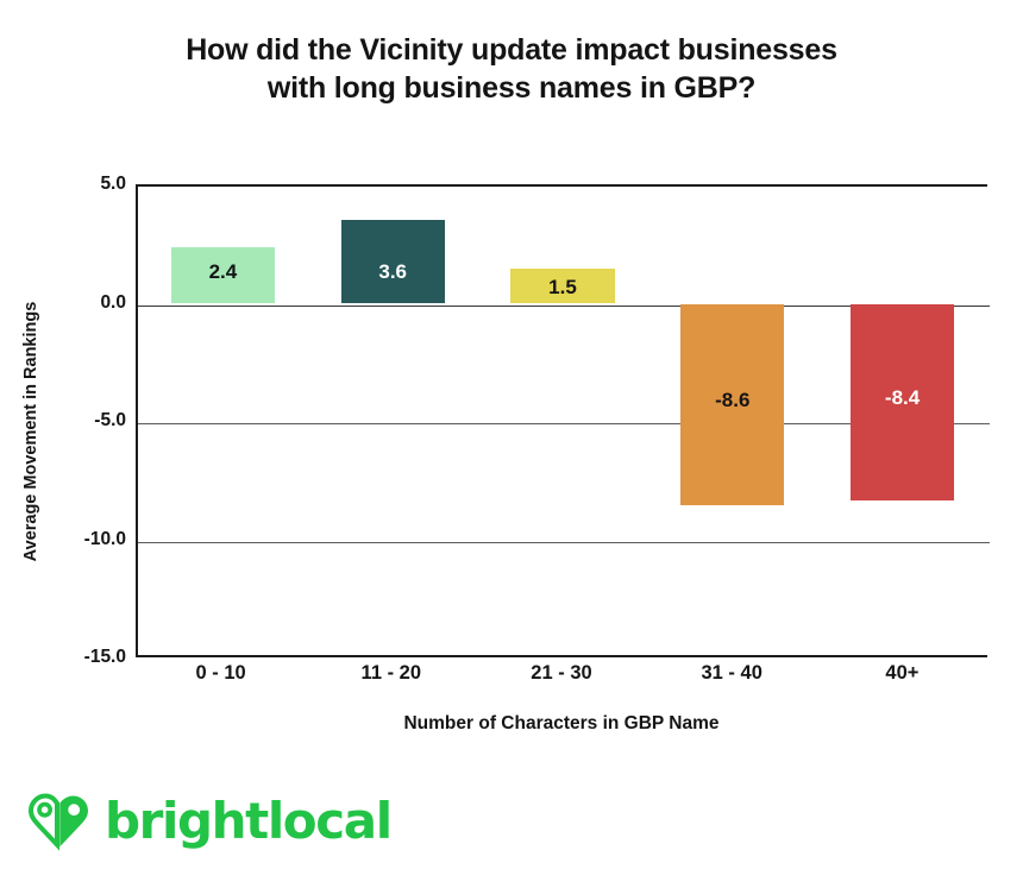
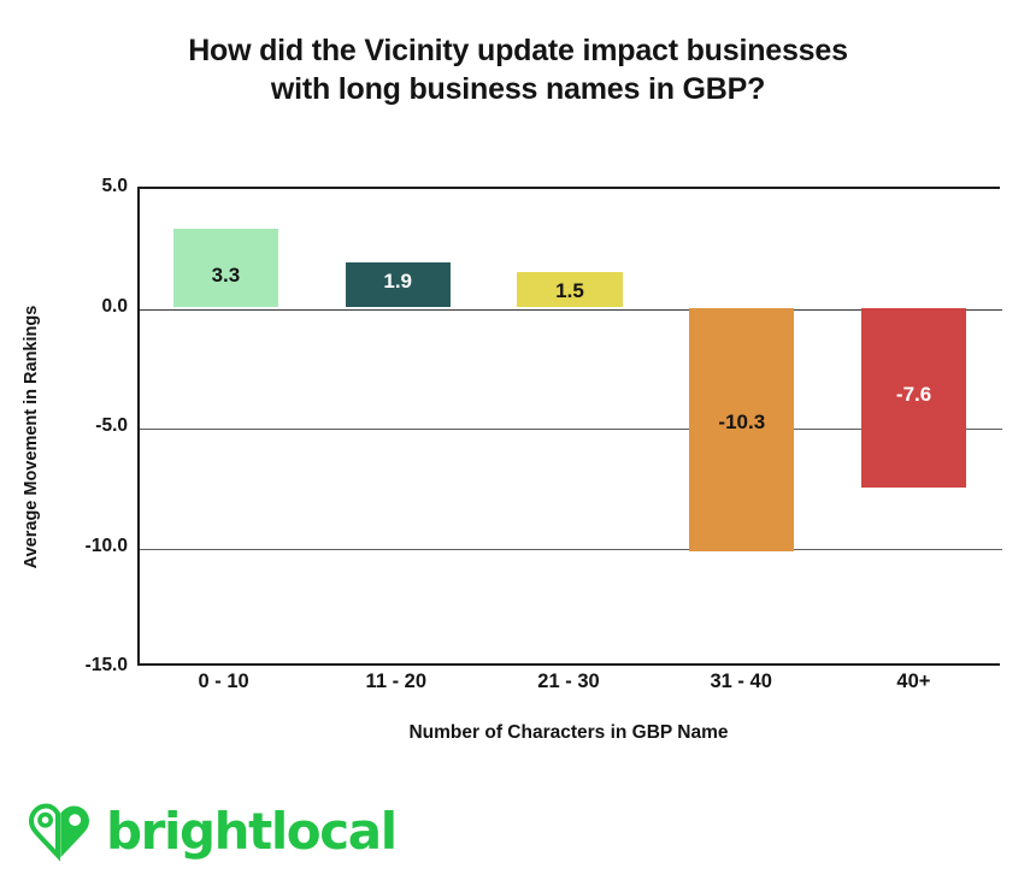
0 - 10: 2.4 -> 3.3
11 - 20: 3.6 -> 1.9
31 - 40: -8.6 -> -10.3
40+: -8.4 -> -7.6
